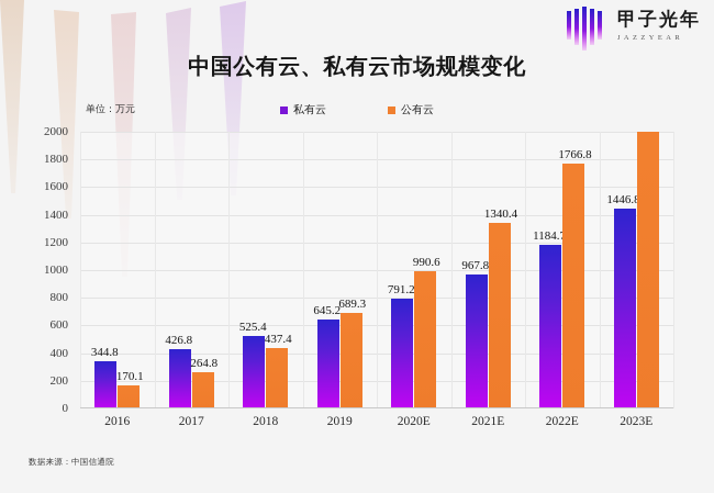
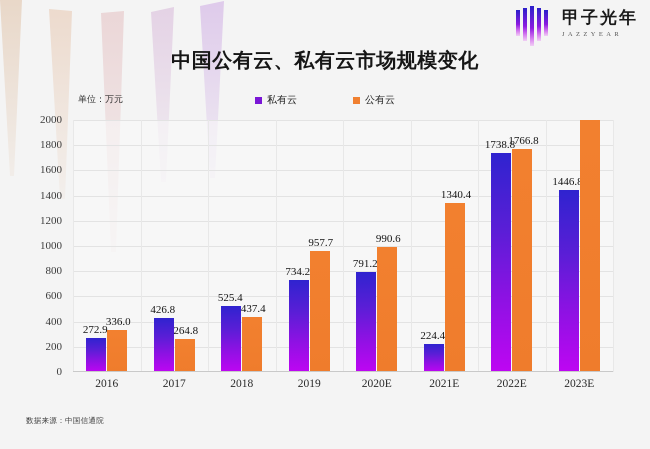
私有云/2016: 344.8 -> 272.9
公有云/2016: 170.1 -> 336.0
私有云/2019: 645.2 -> 734.2
公有云/2019: 689.3 -> 957.7
私有云/2021E: 967.8 -> 224.4
私有云/2022E: 1184.7 -> 1738.8
